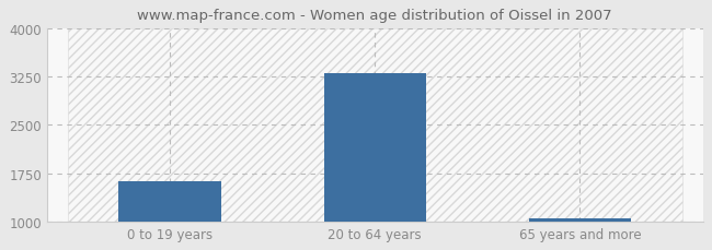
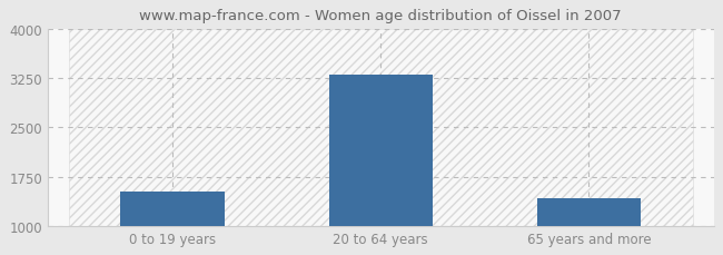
0 to 19 years: 1620 -> 1520
65 years and more: 1050 -> 1420
